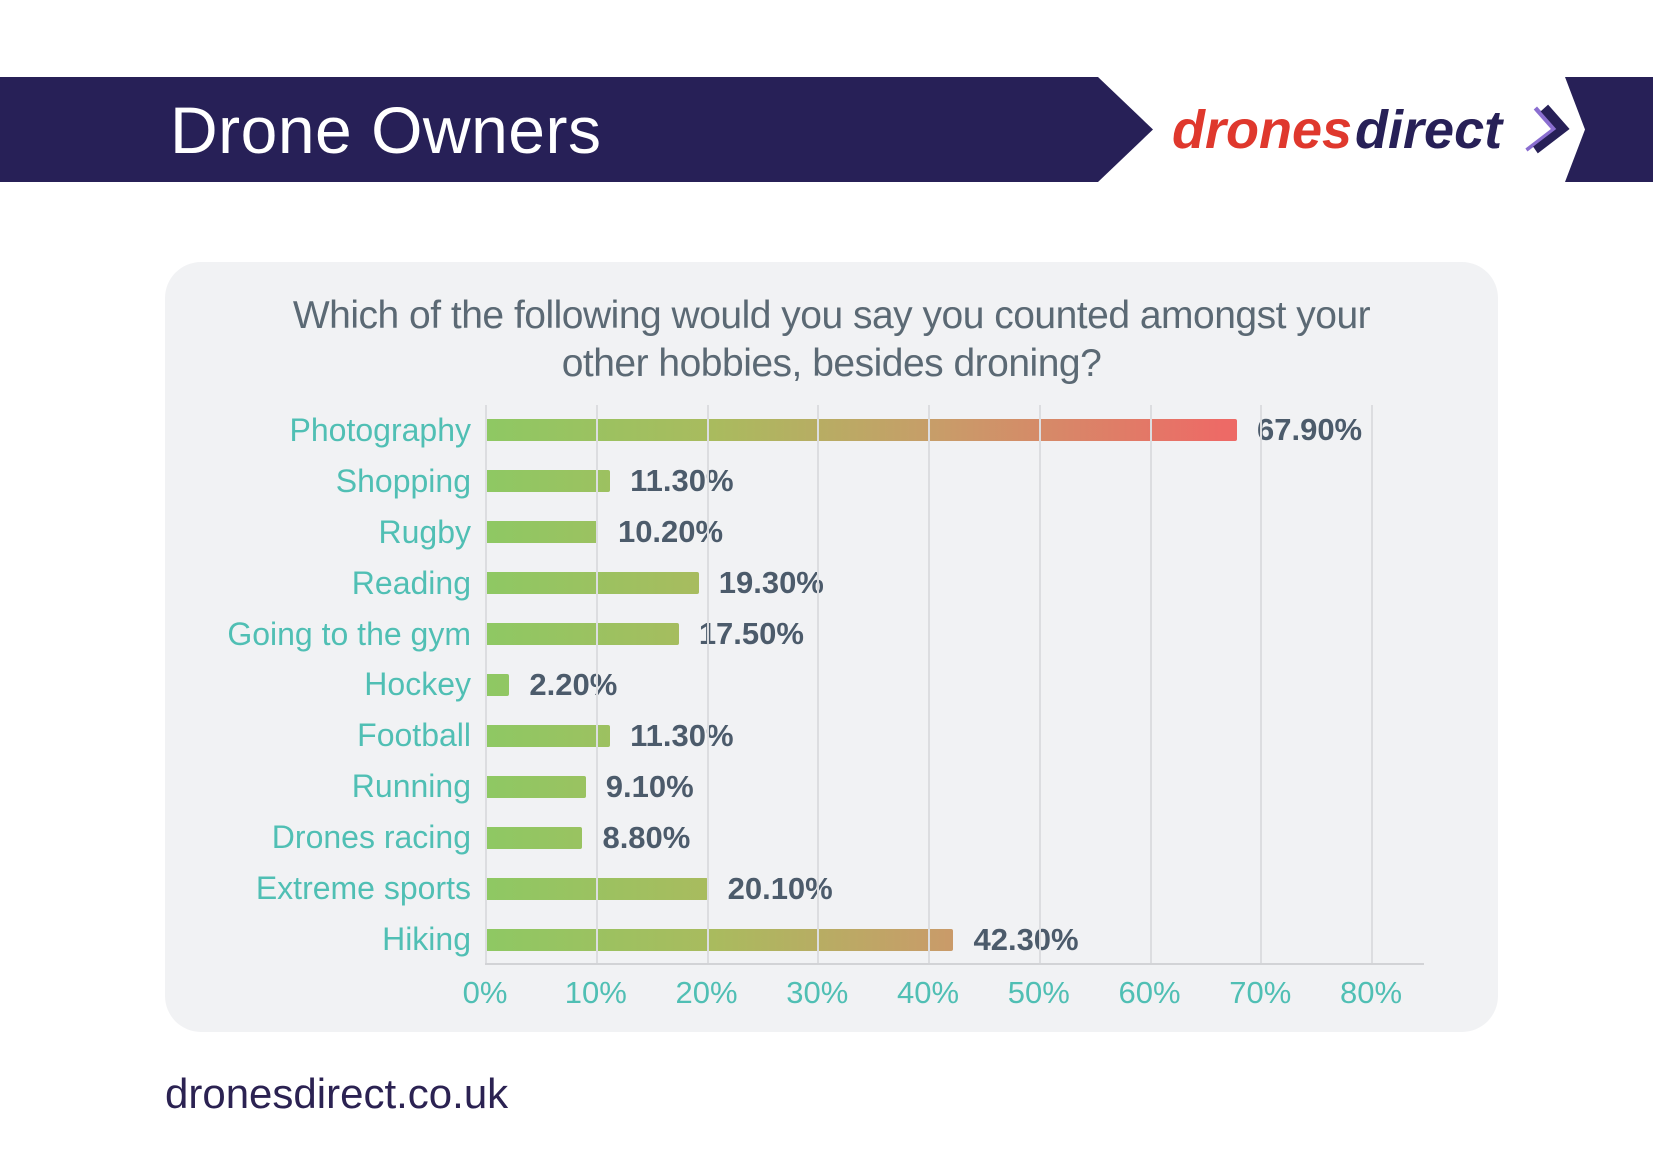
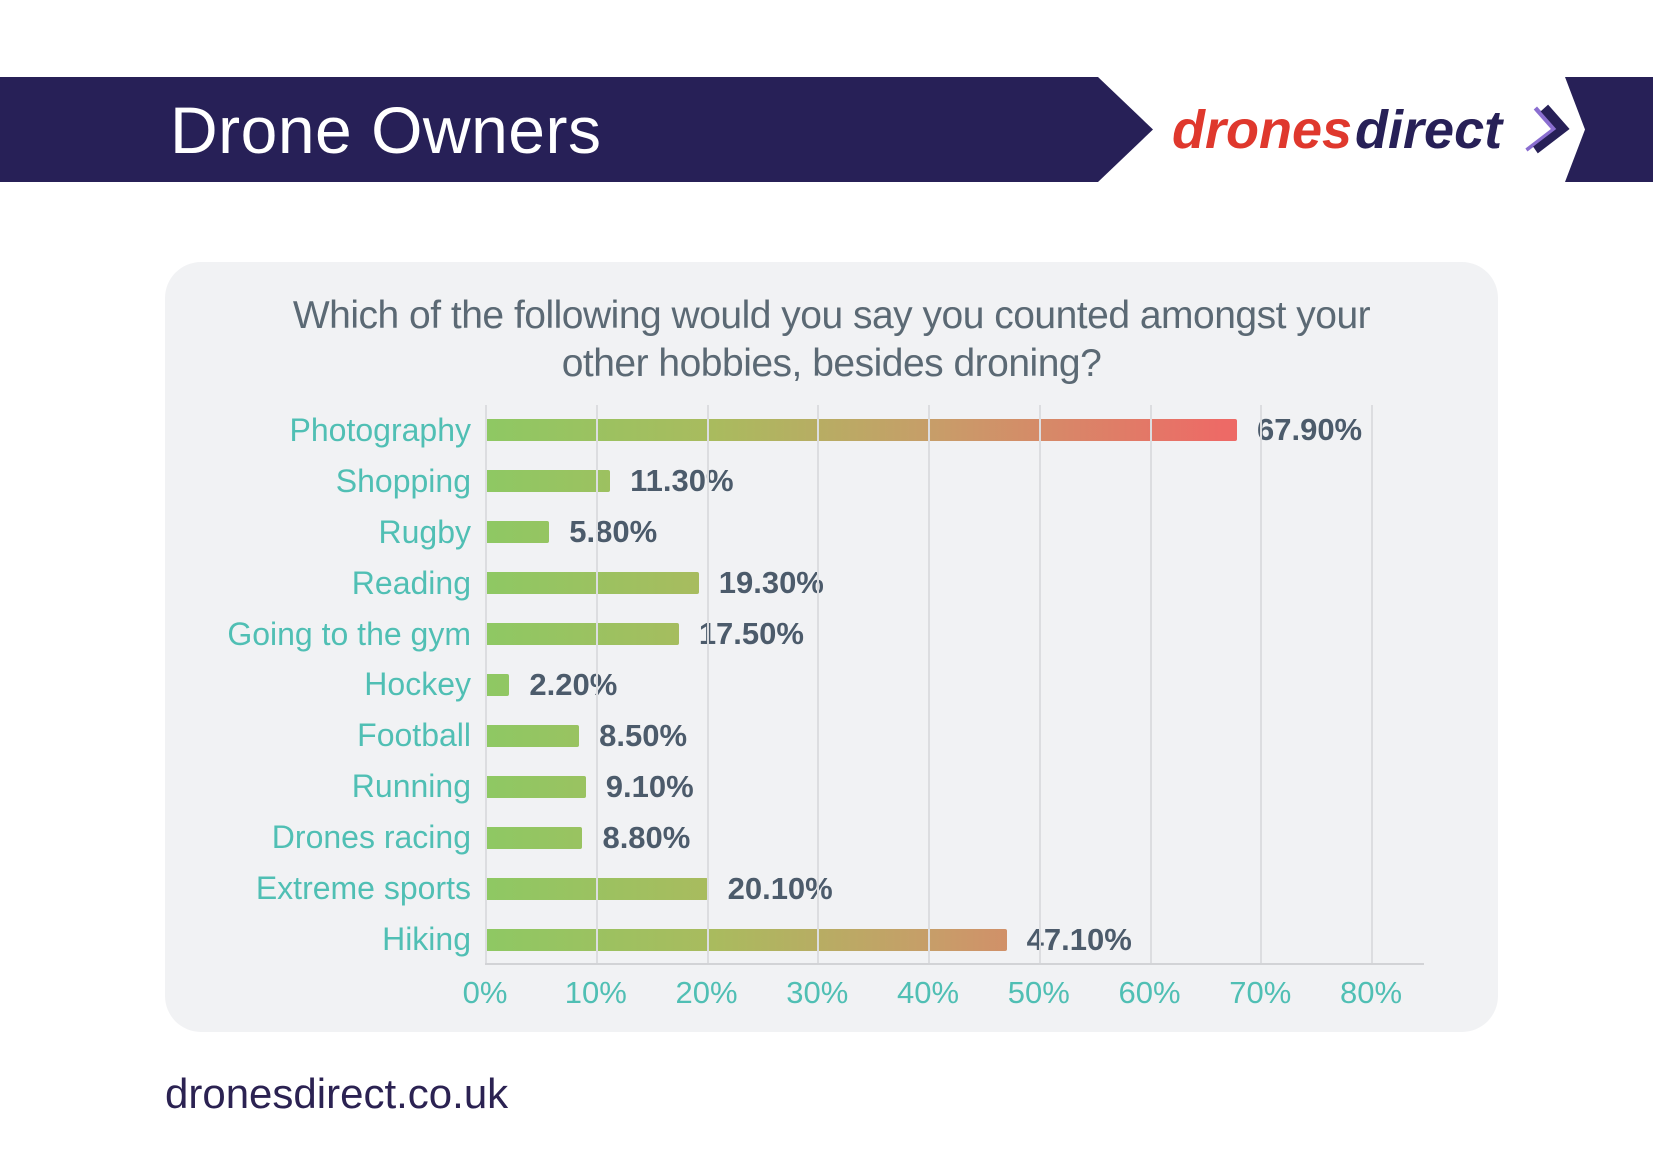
Rugby: 10.20% -> 5.80%
Football: 11.30% -> 8.50%
Hiking: 42.30% -> 47.10%
